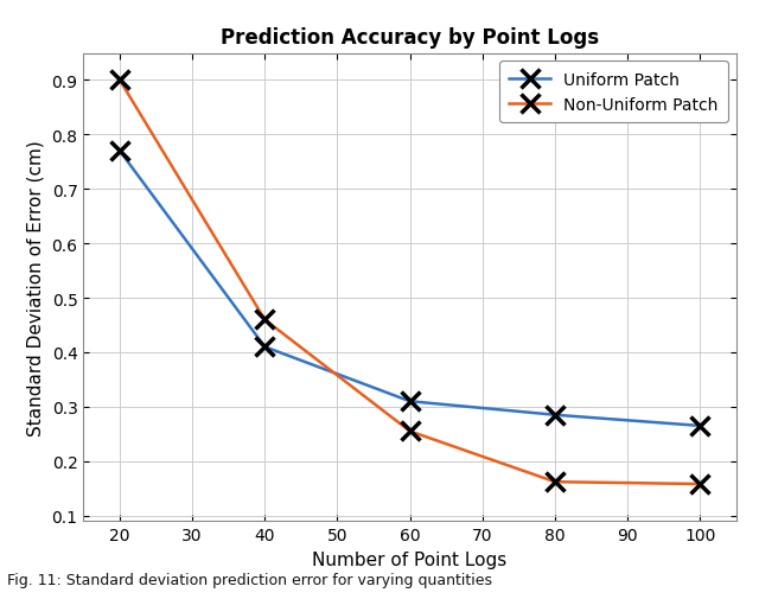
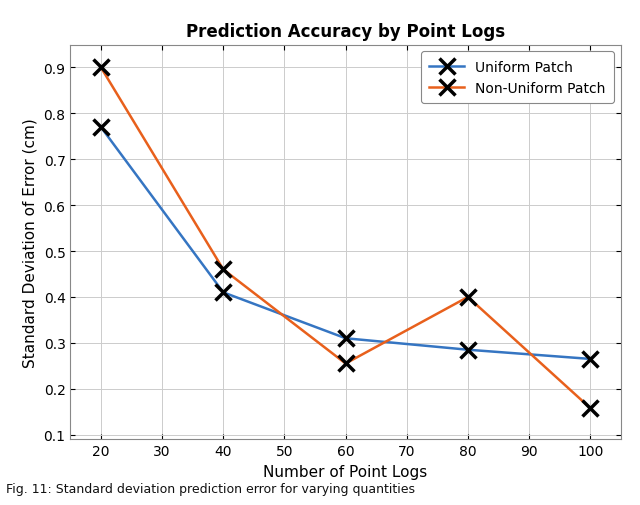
Non-Uniform Patch/80: 0.162 -> 0.400
